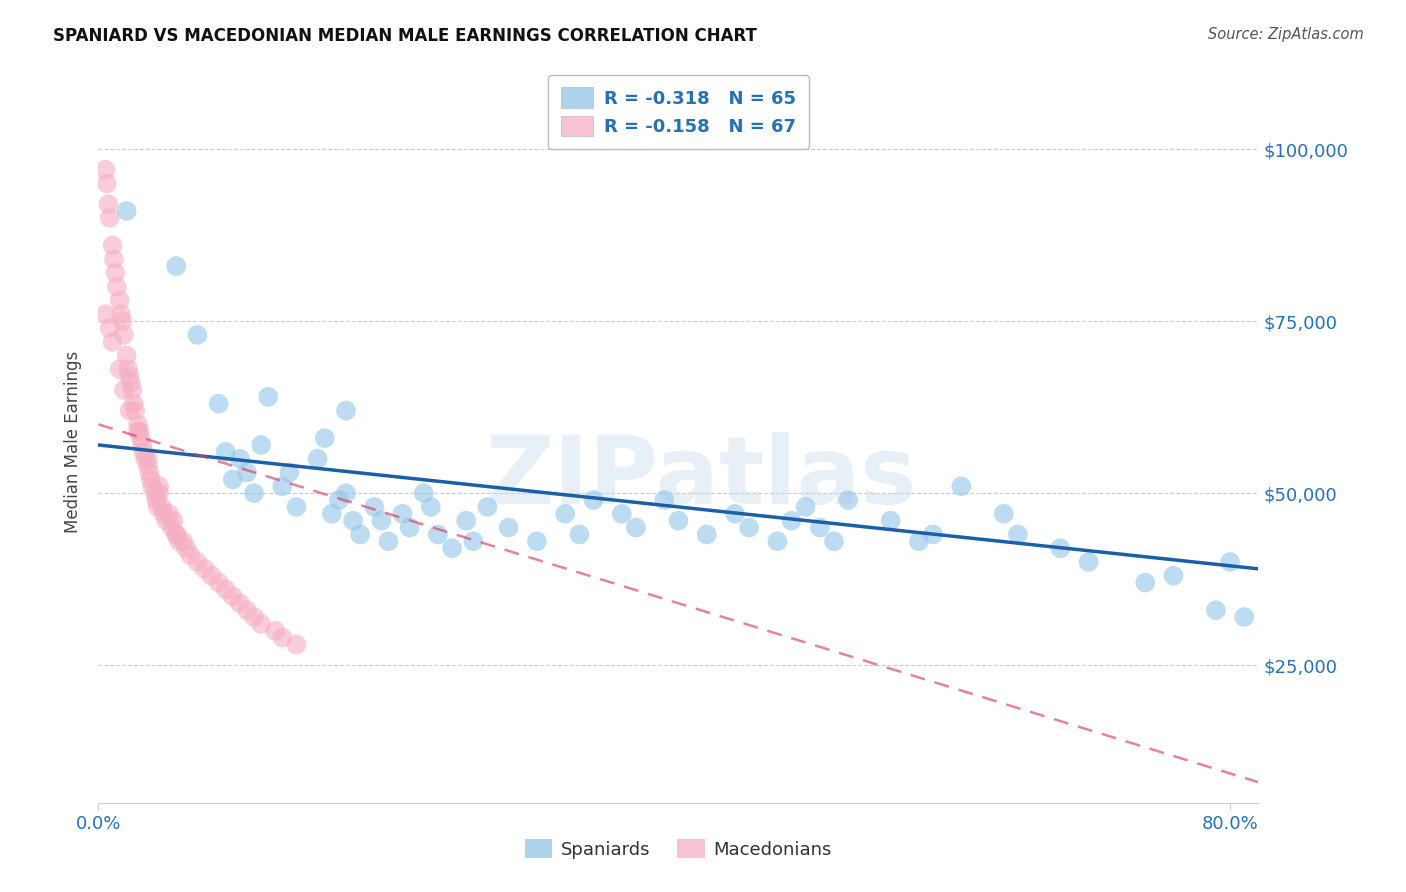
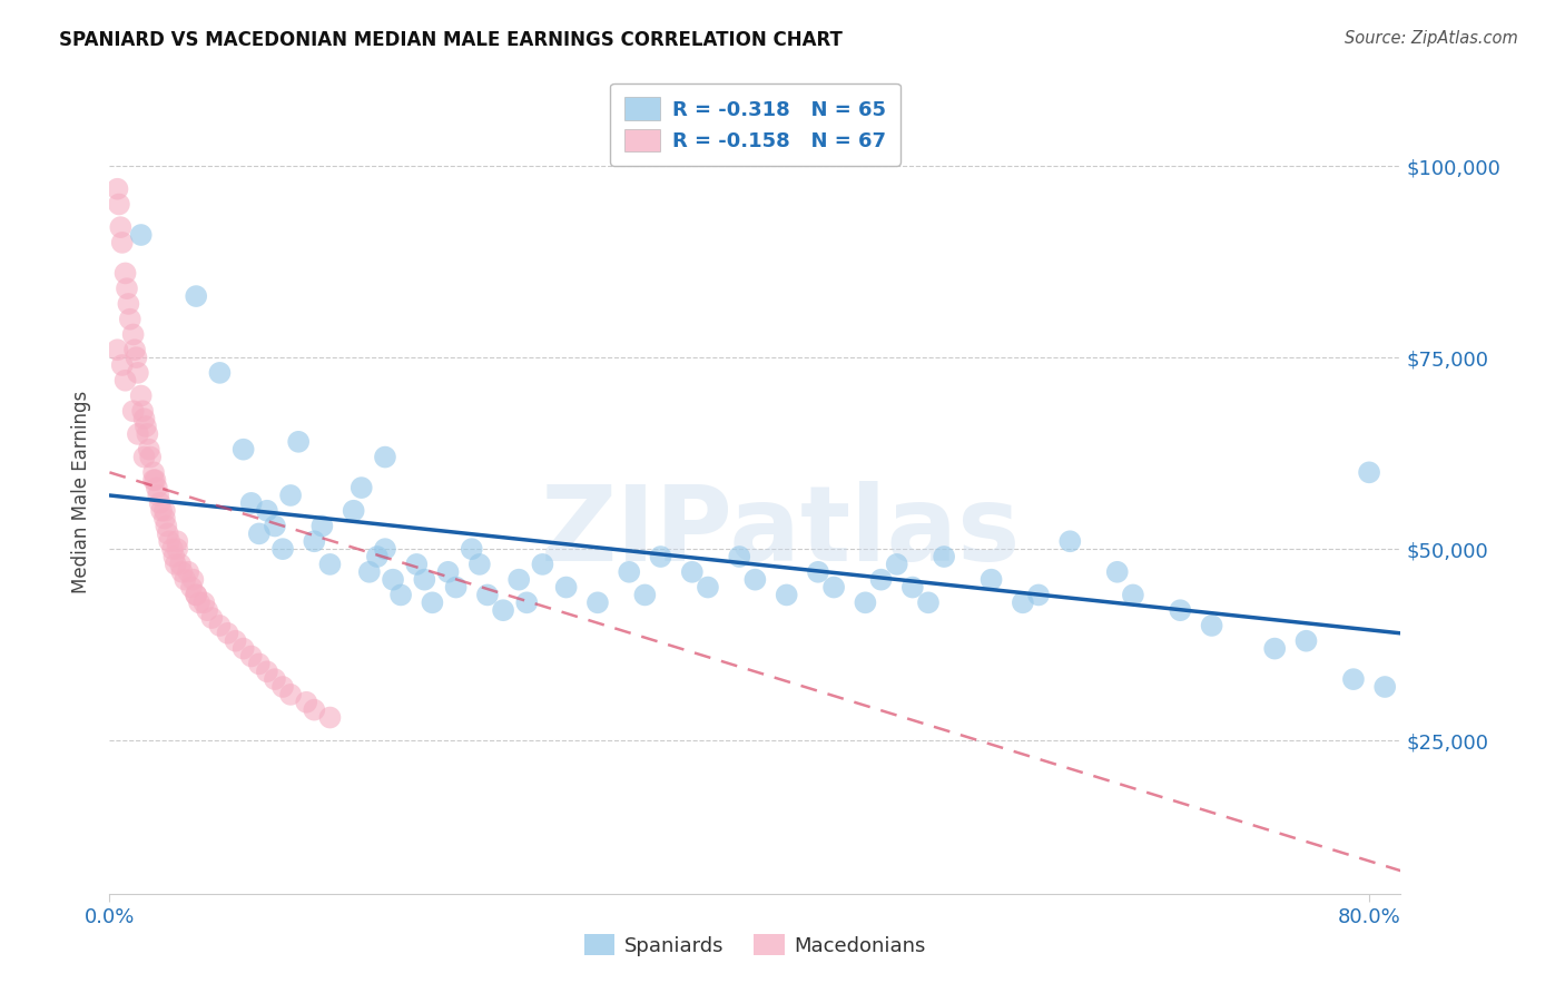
Spaniards/80.0%: $40,000 -> $60,000
